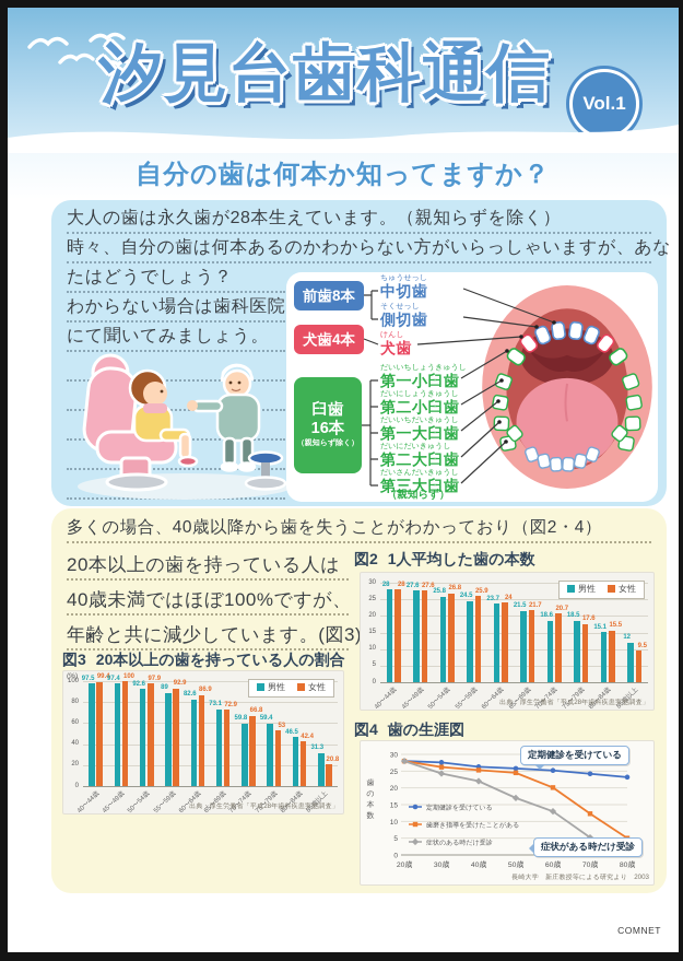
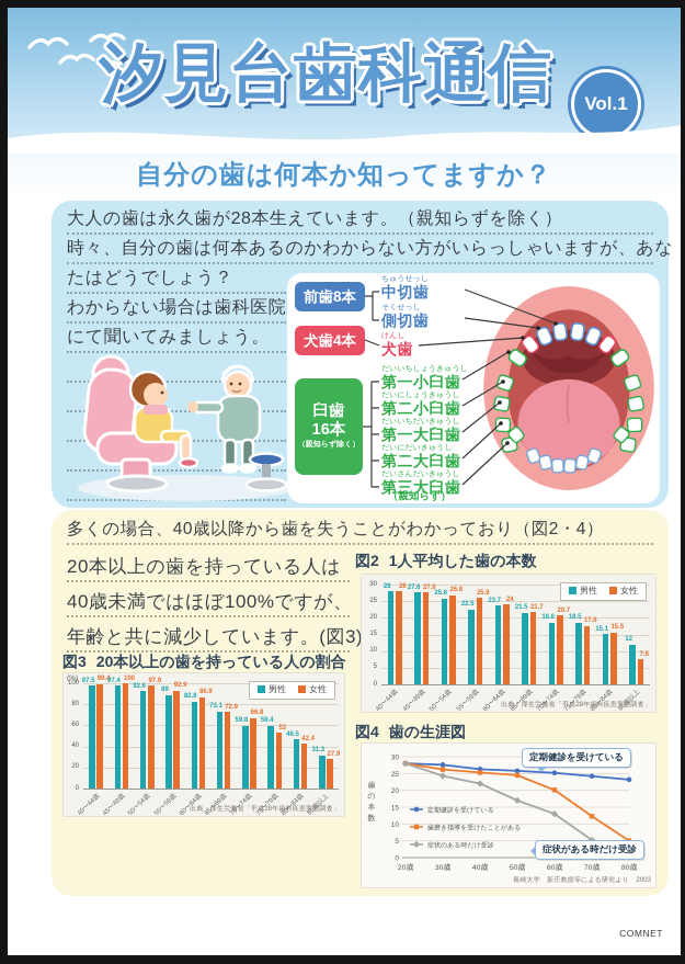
1人平均した歯の本数/男性/55〜59歳: 24.5 -> 22.5
1人平均した歯の本数/女性/85歳以上: 9.5 -> 7.5
20本以上の歯を持っている人の割合/女性/85歳以上: 20.8 -> 27.9
